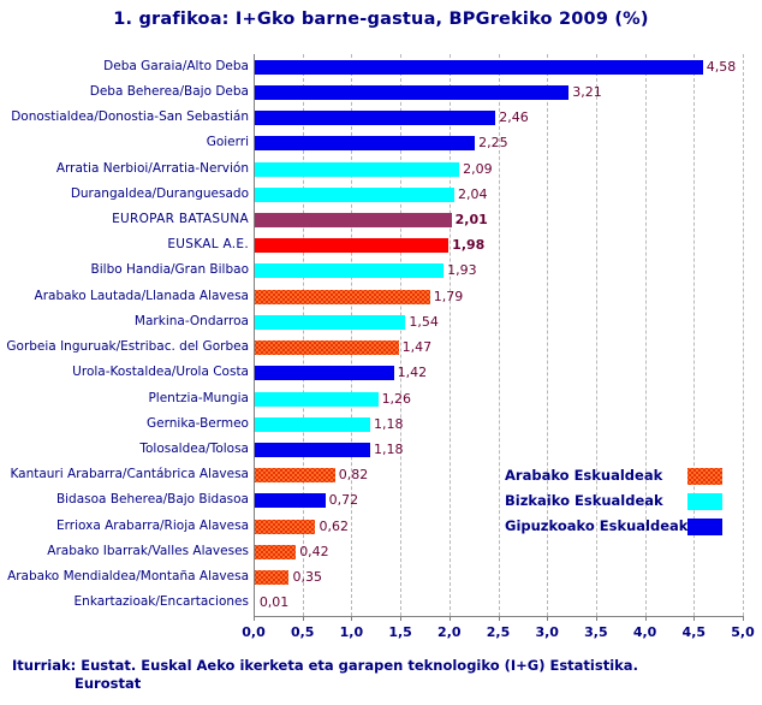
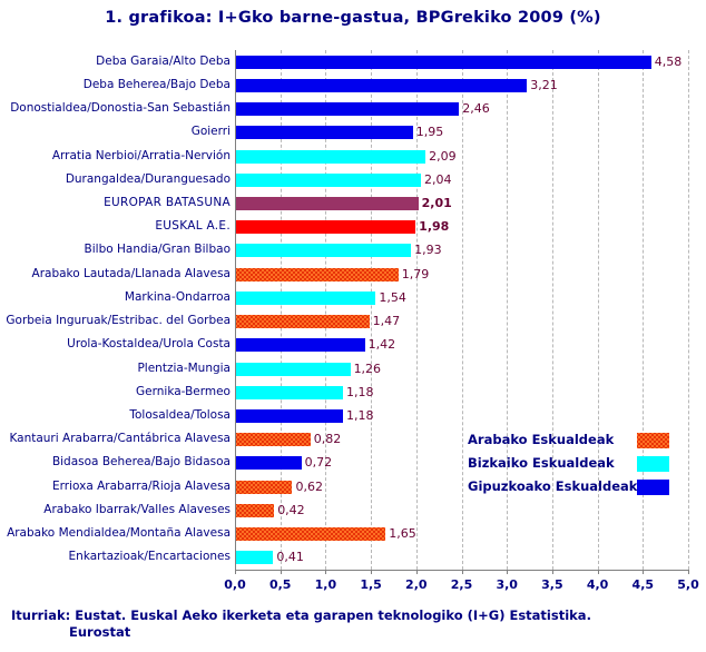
Goierri: 2,25 -> 1,95
Arabako Mendialdea/Montaña Alavesa: 0,35 -> 1,65
Enkartazioak/Encartaciones: 0,01 -> 0,41
